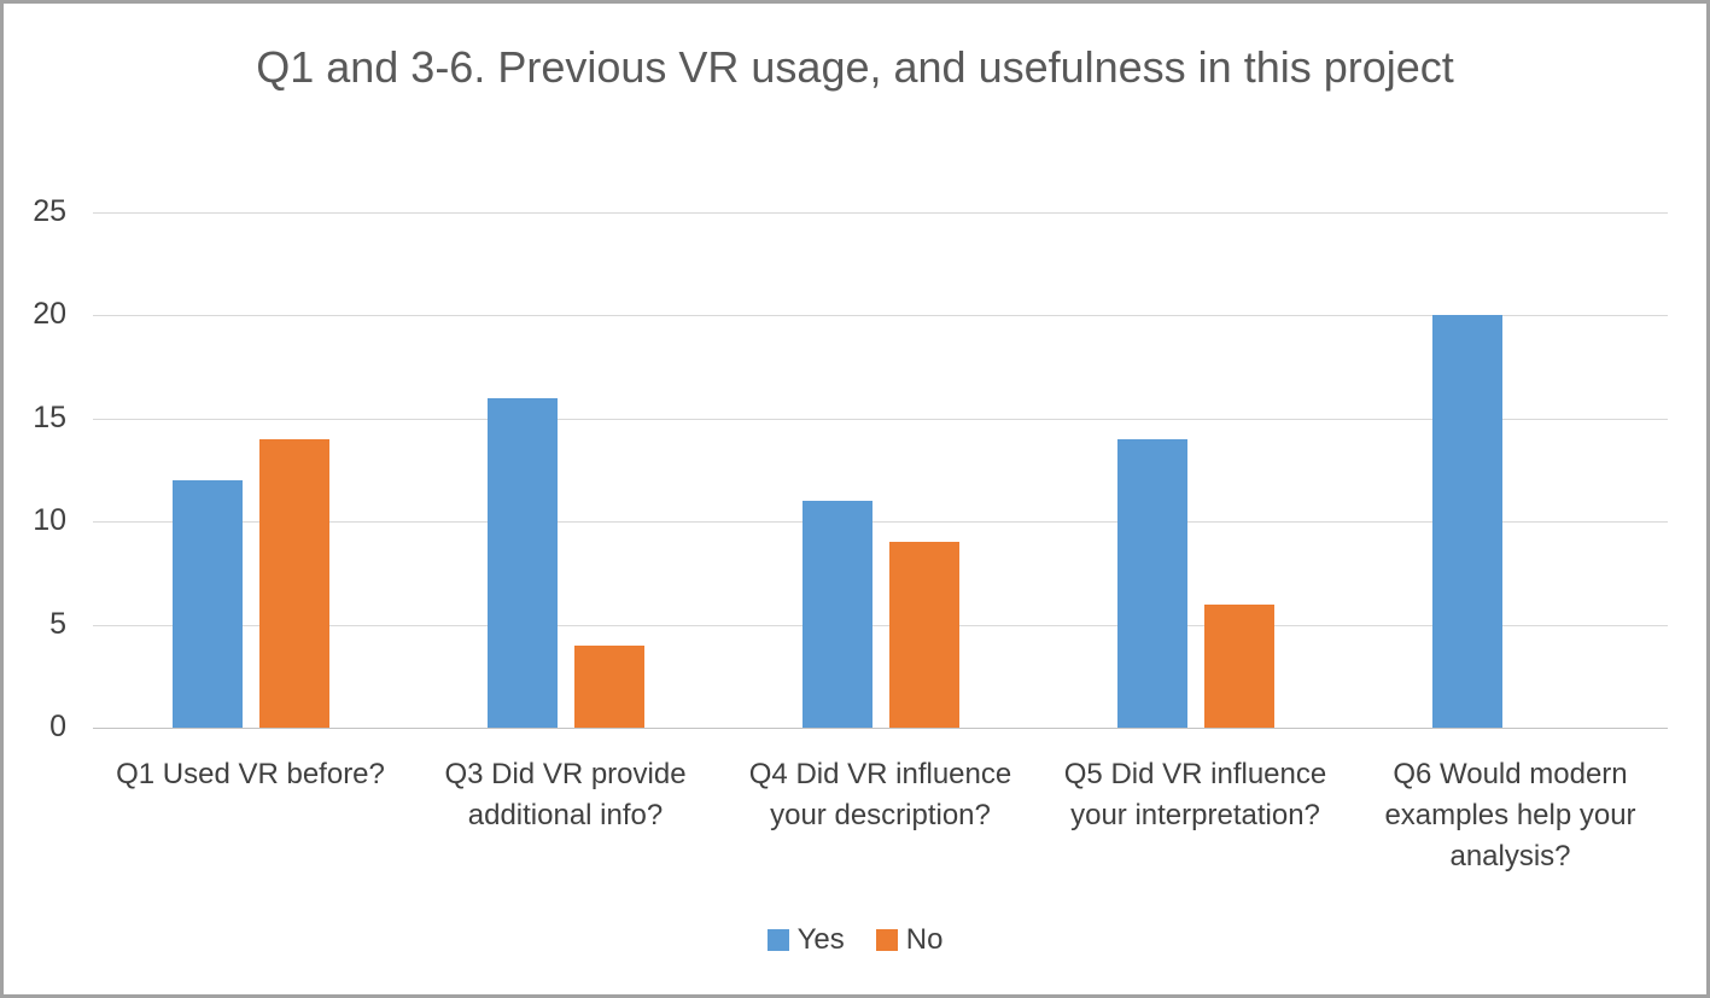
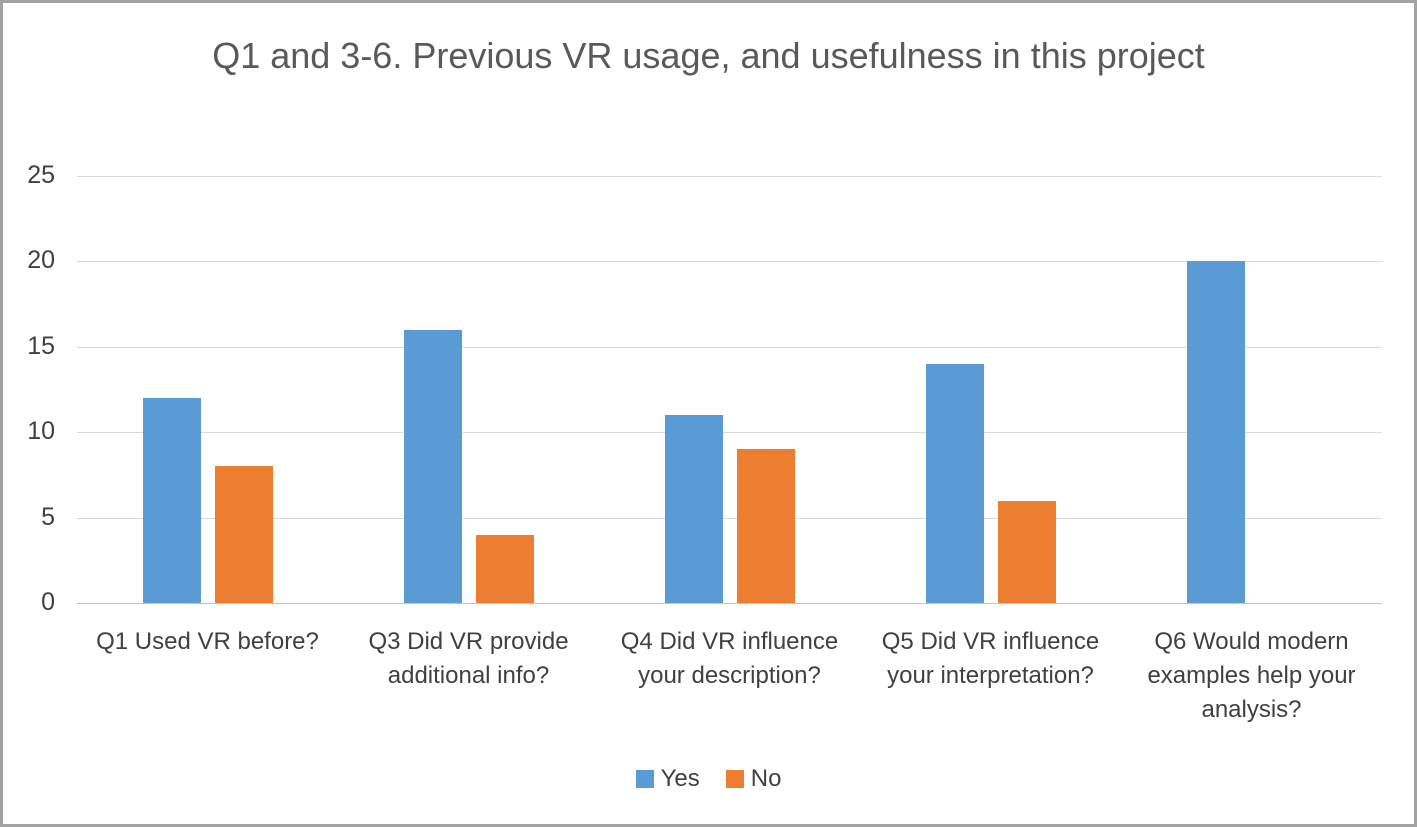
No/Q1 Used VR before?: 14 -> 8
